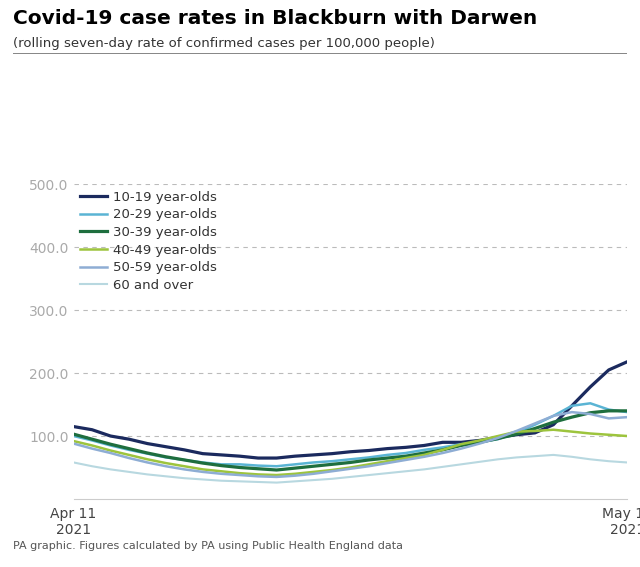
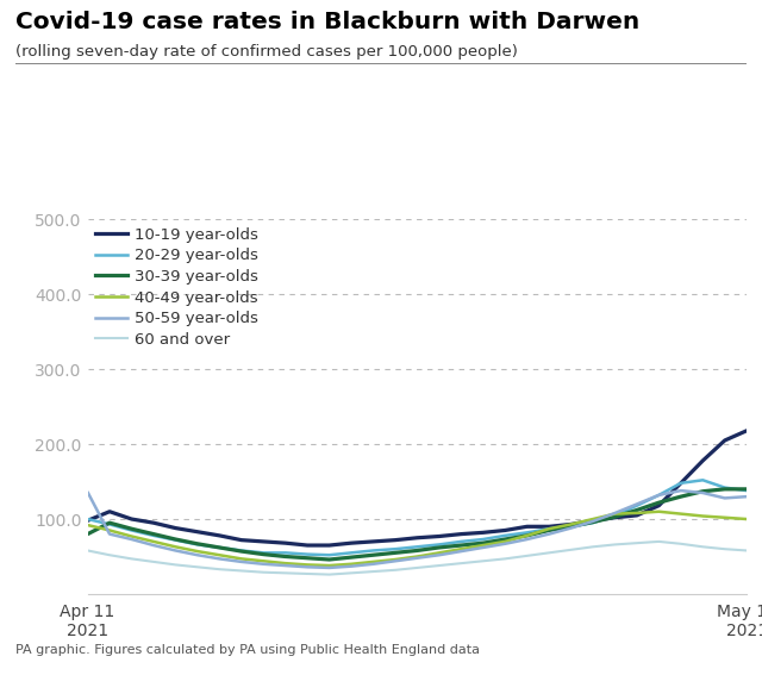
10-19 year-olds/Apr 11 2021: 115 -> 98
30-39 year-olds/Apr 11 2021: 103 -> 80
50-59 year-olds/Apr 11 2021: 88 -> 136
